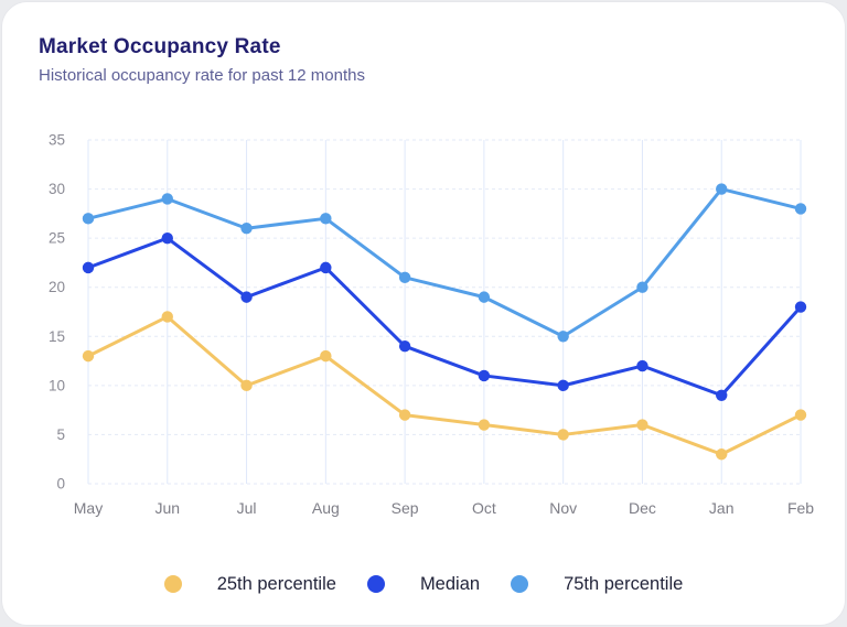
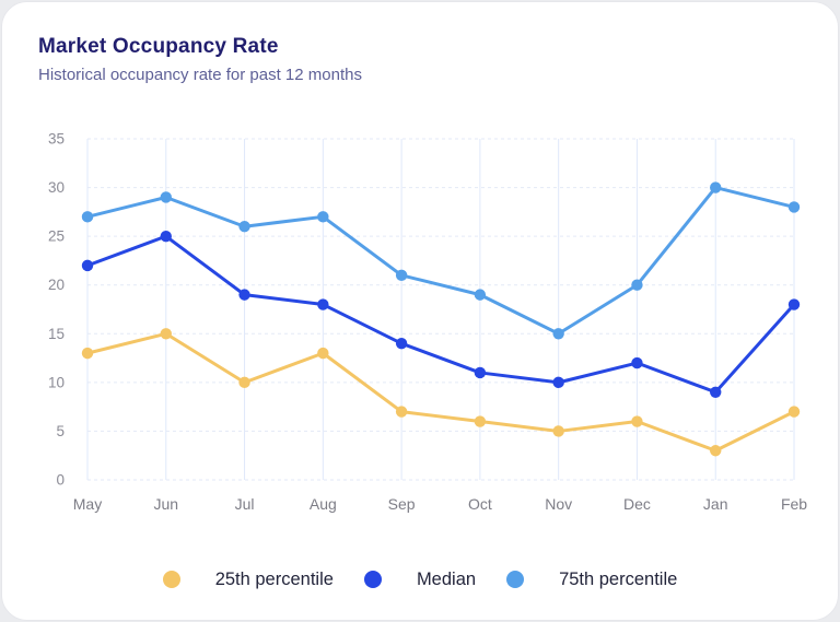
25th percentile/Jun: 17 -> 15
Median/Aug: 22 -> 18
